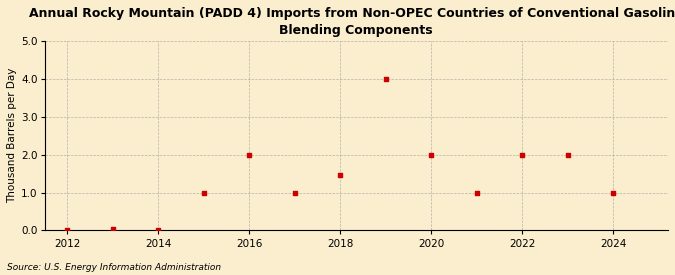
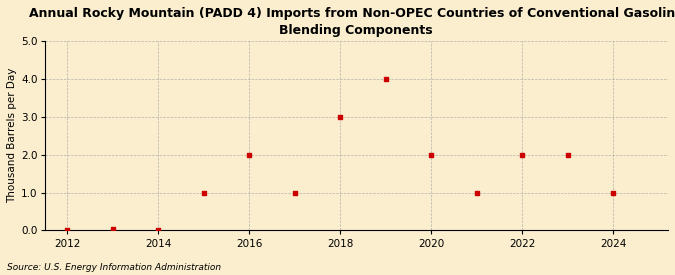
2018: 1.45 -> 3.00
